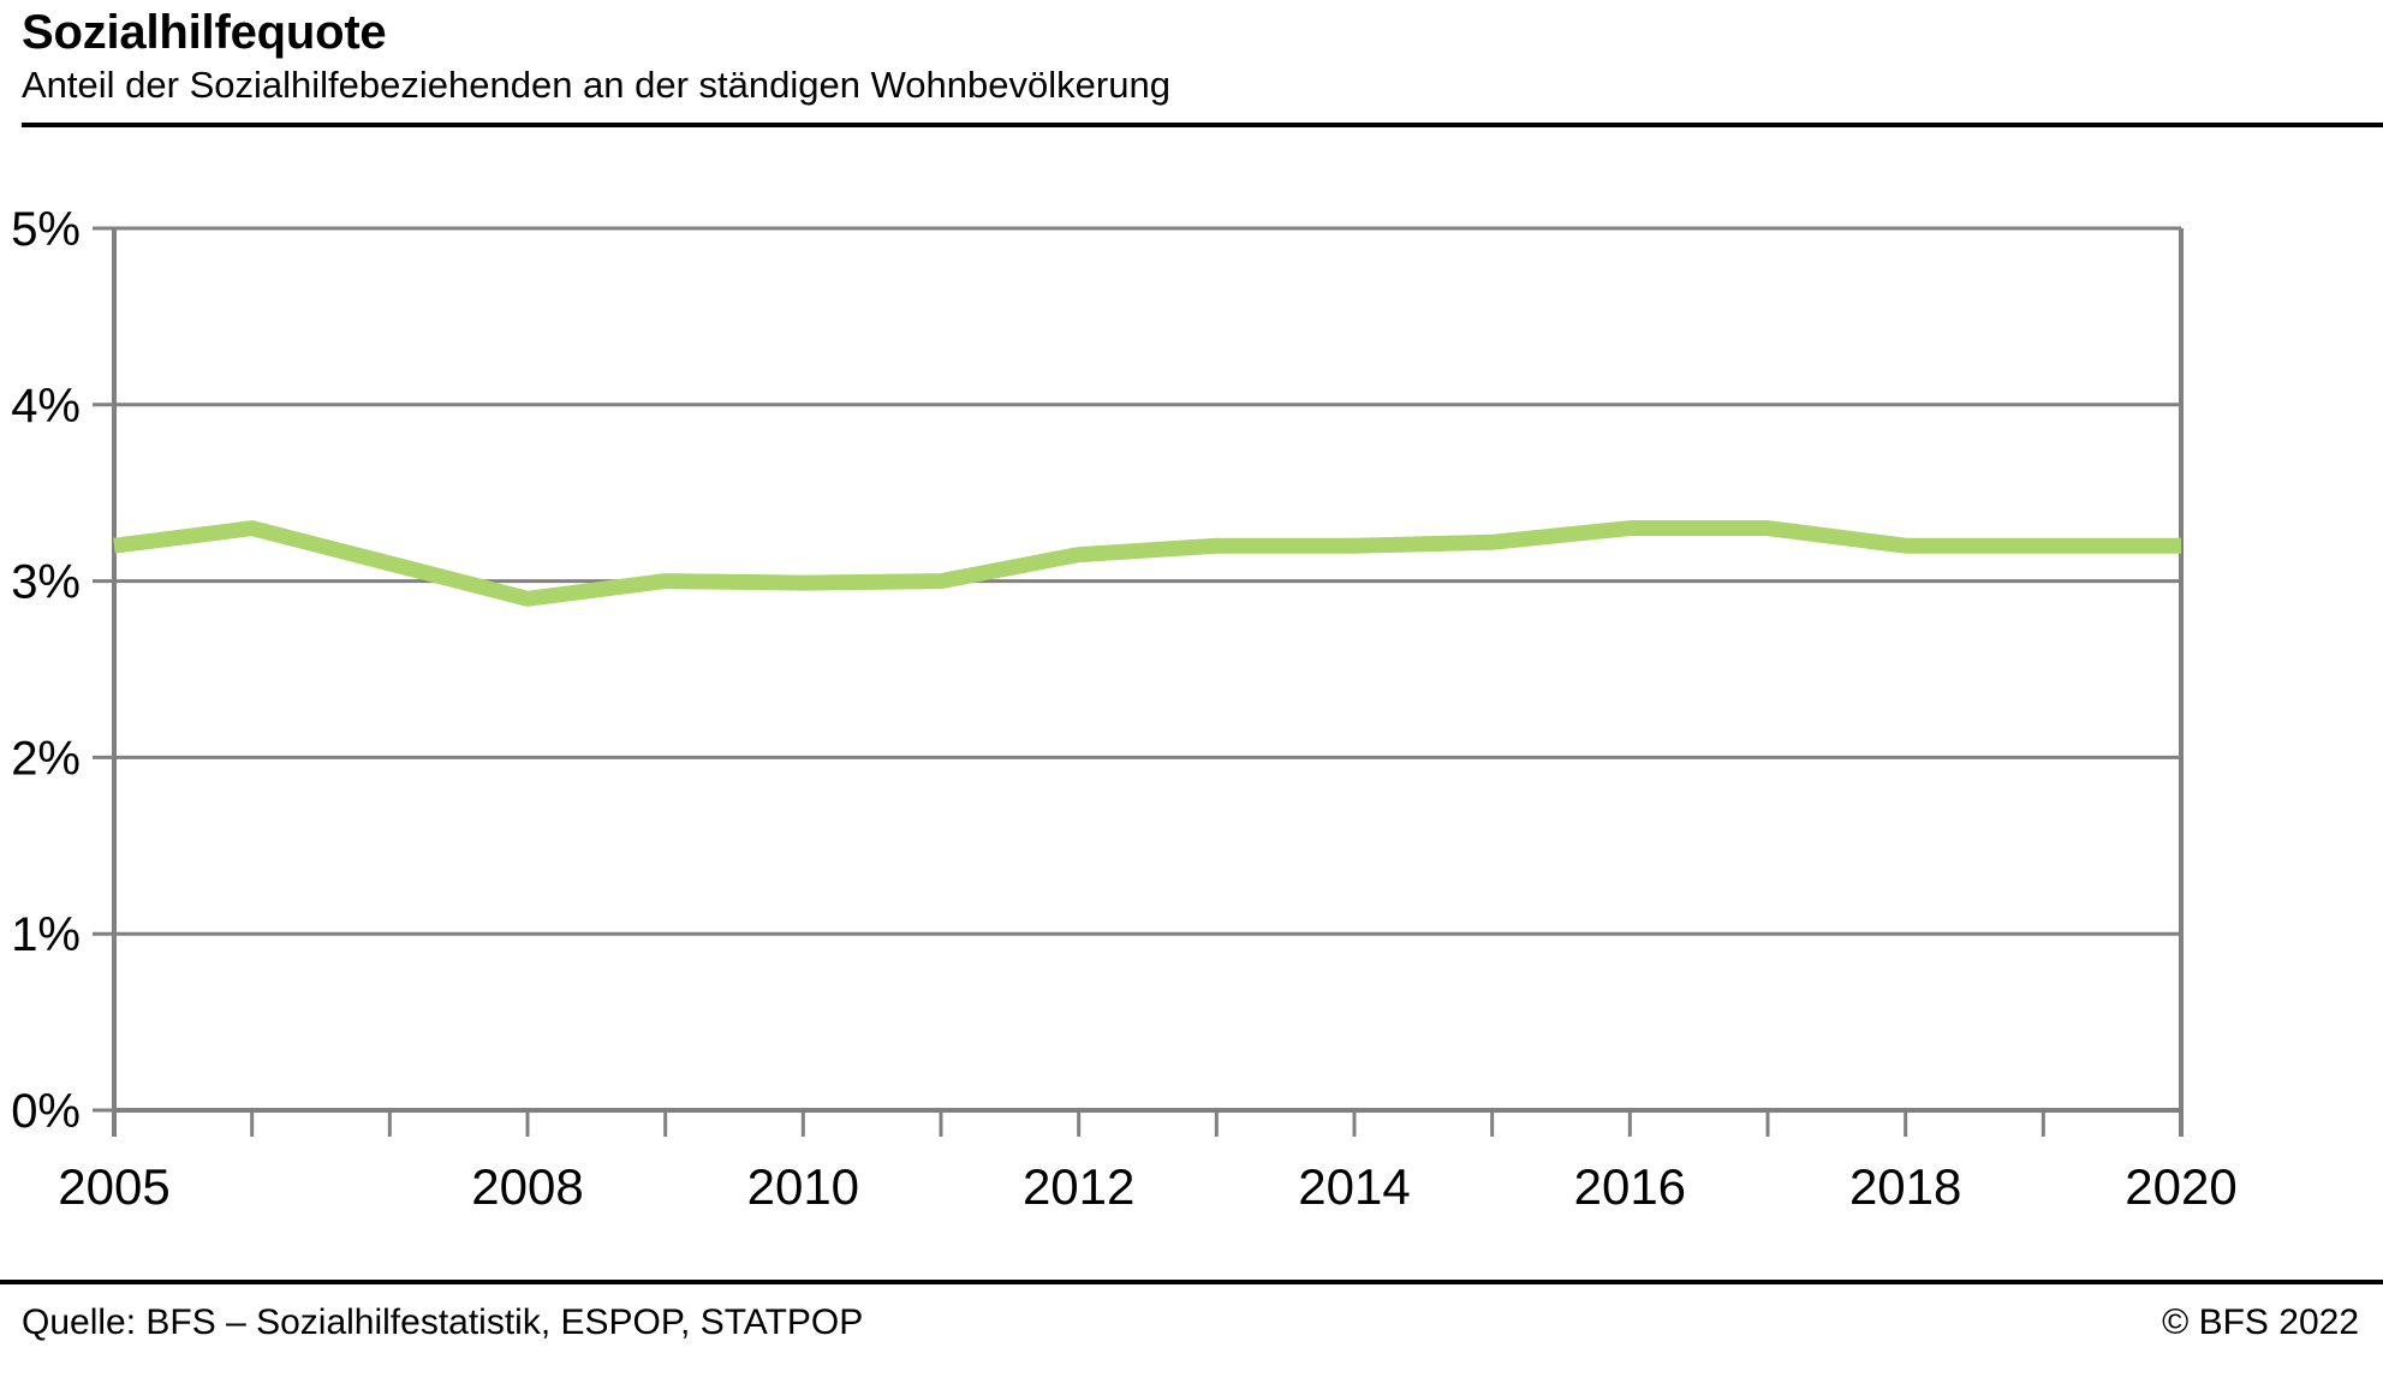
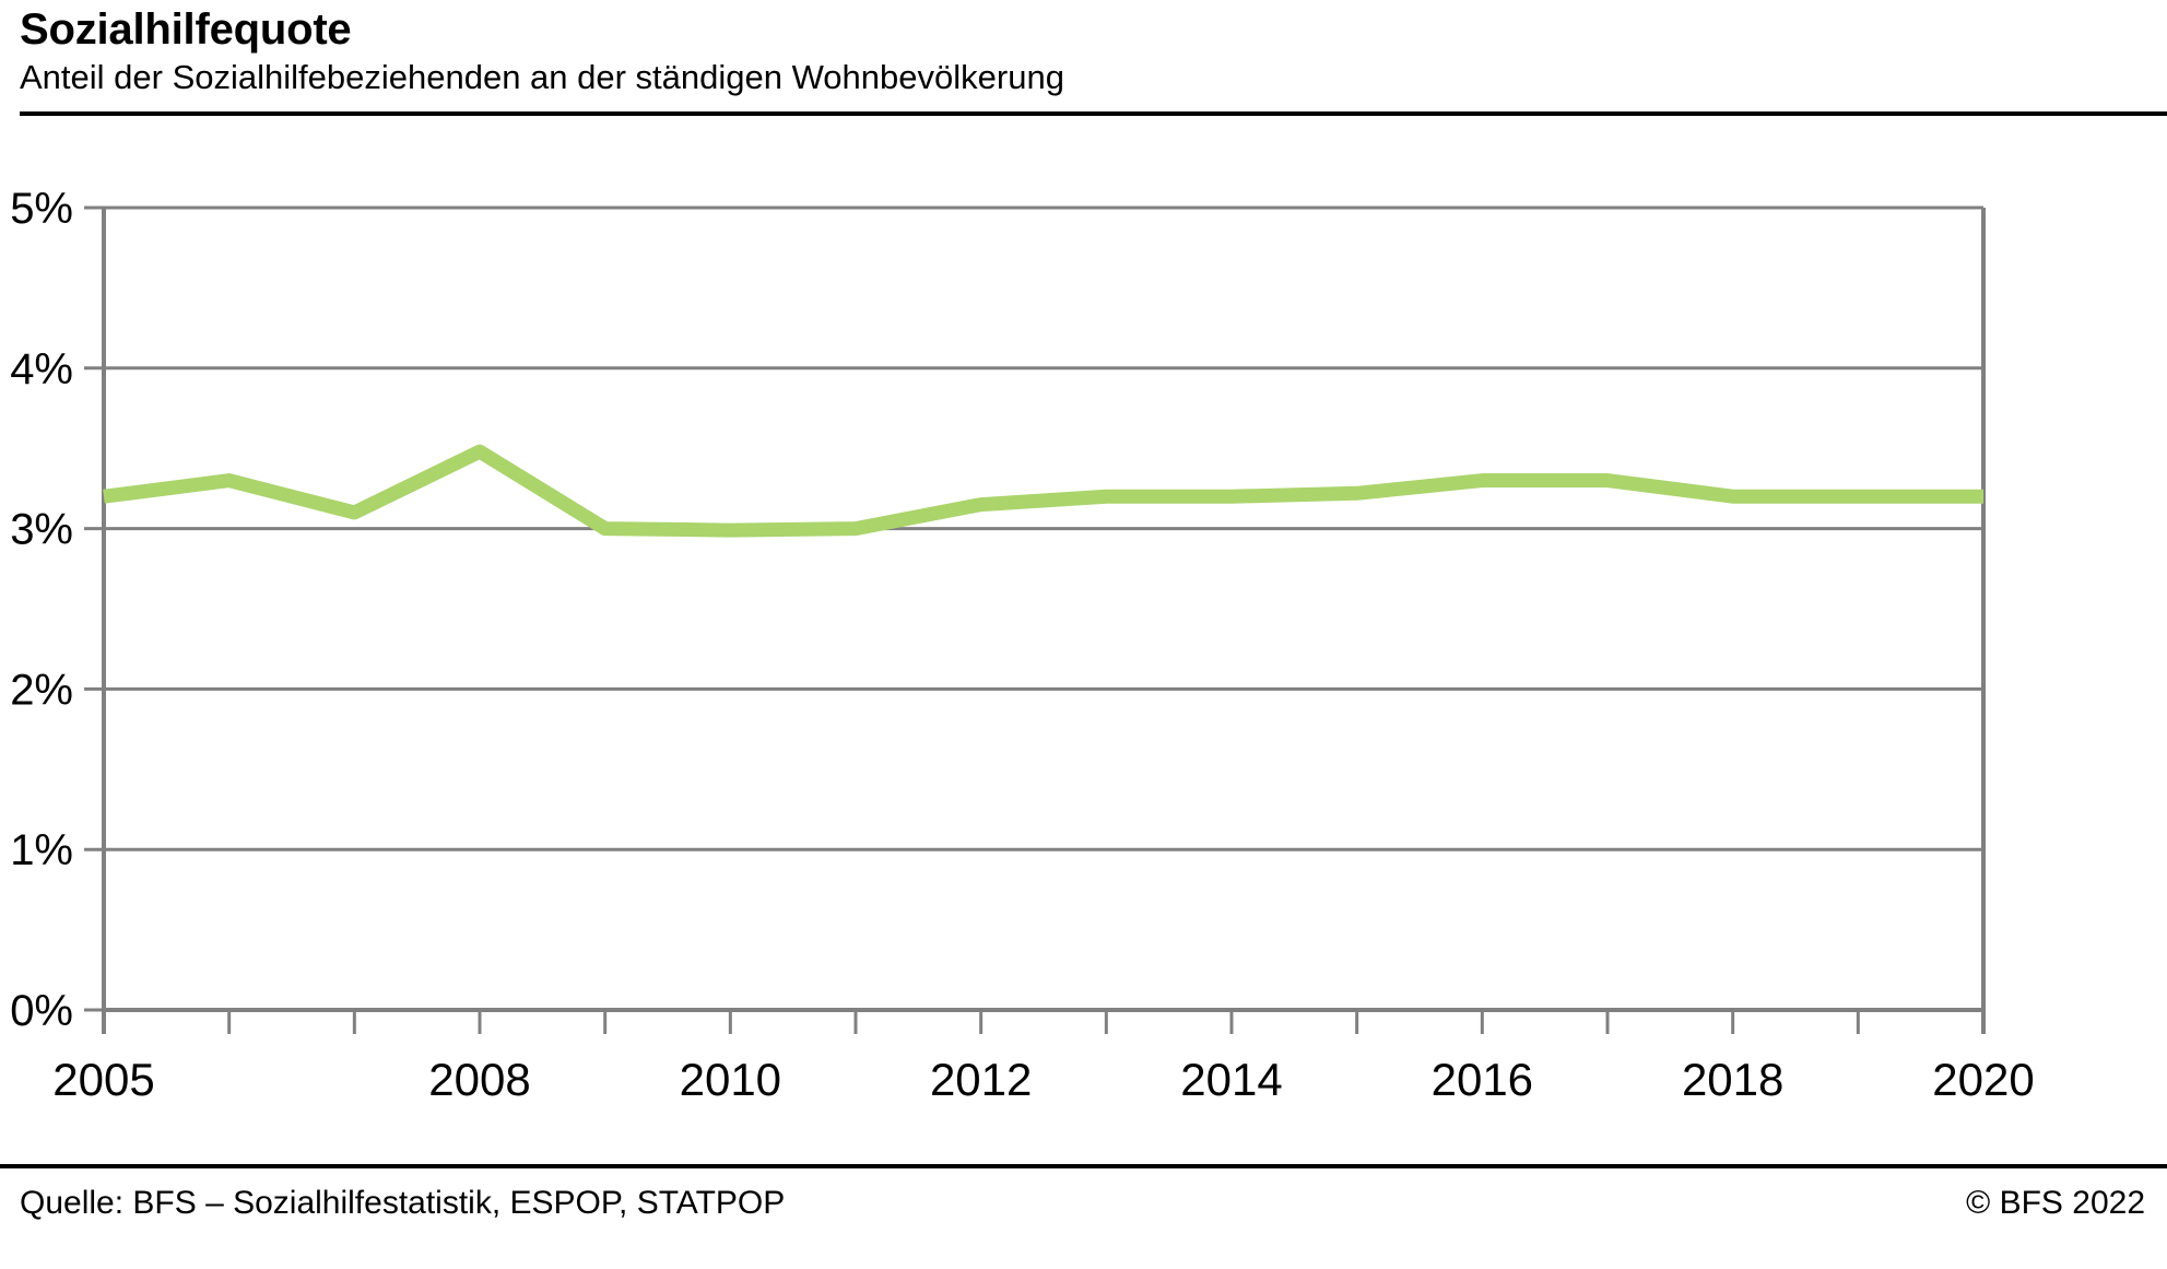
2008: 2.90% -> 3.48%
